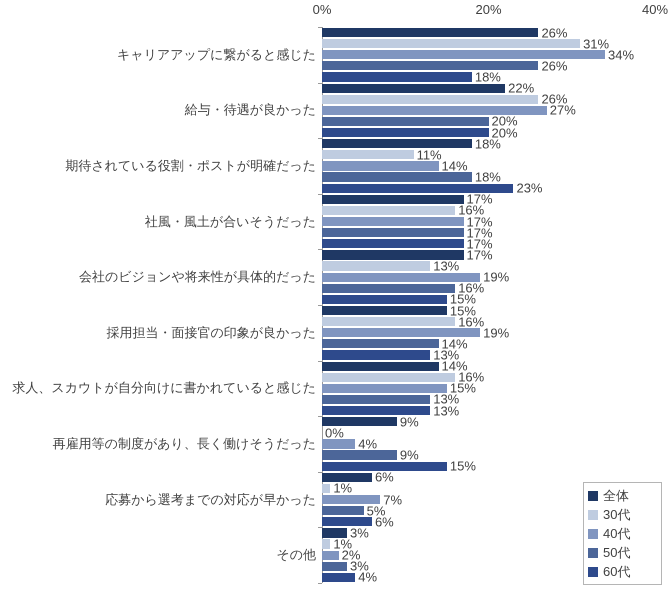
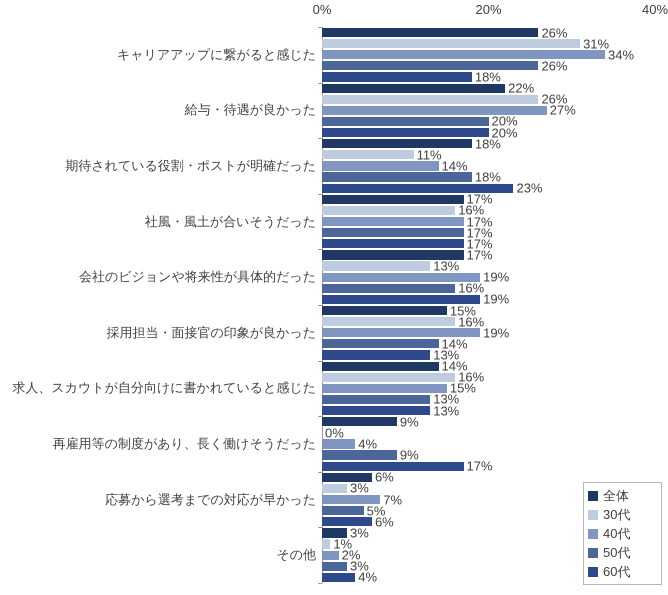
60代/会社のビジョンや将来性が具体的だった: 15% -> 19%
60代/再雇用等の制度があり、長く働けそうだった: 15% -> 17%
30代/応募から選考までの対応が早かった: 1% -> 3%
